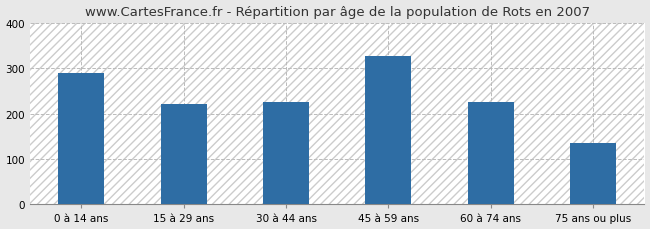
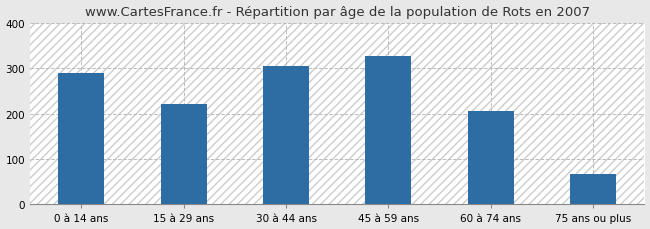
30 à 44 ans: 225 -> 305
60 à 74 ans: 225 -> 205
75 ans ou plus: 135 -> 67
